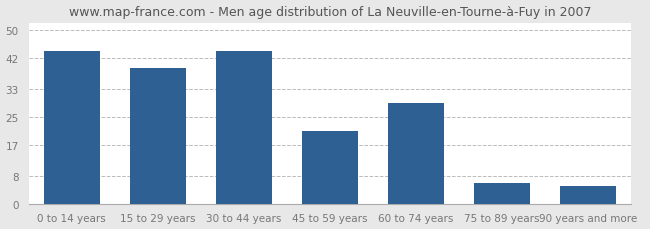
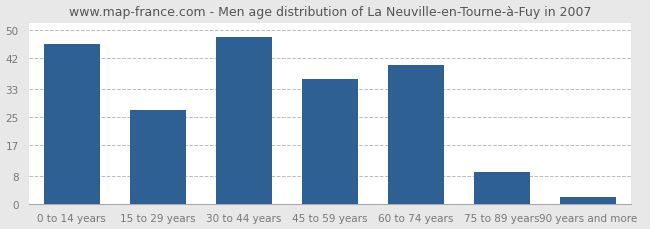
0 to 14 years: 44 -> 46
15 to 29 years: 39 -> 27
30 to 44 years: 44 -> 48
45 to 59 years: 21 -> 36
60 to 74 years: 29 -> 40
75 to 89 years: 6 -> 9
90 years and more: 5 -> 2
